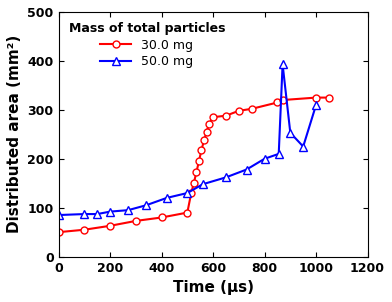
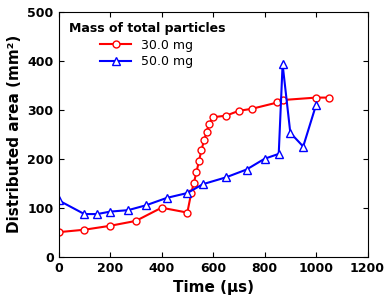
50.0 mg/0: 85 -> 115
30.0 mg/400: 80 -> 100
